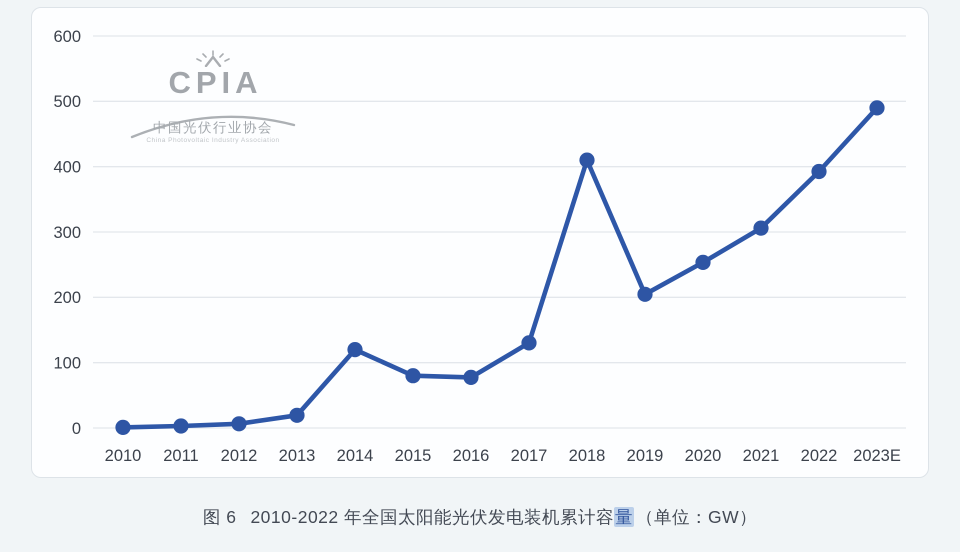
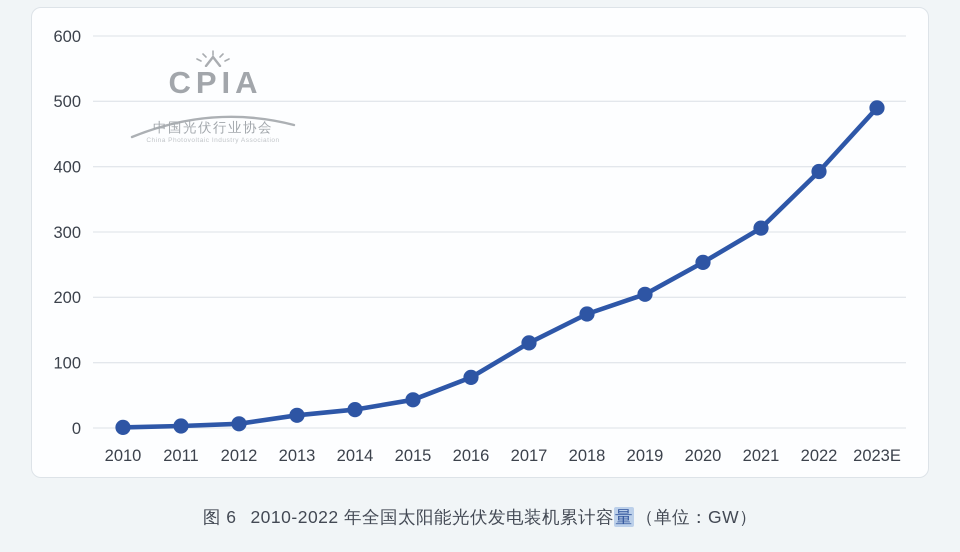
2014: 120 -> 30
2015: 80 -> 40
2018: 410 -> 170
